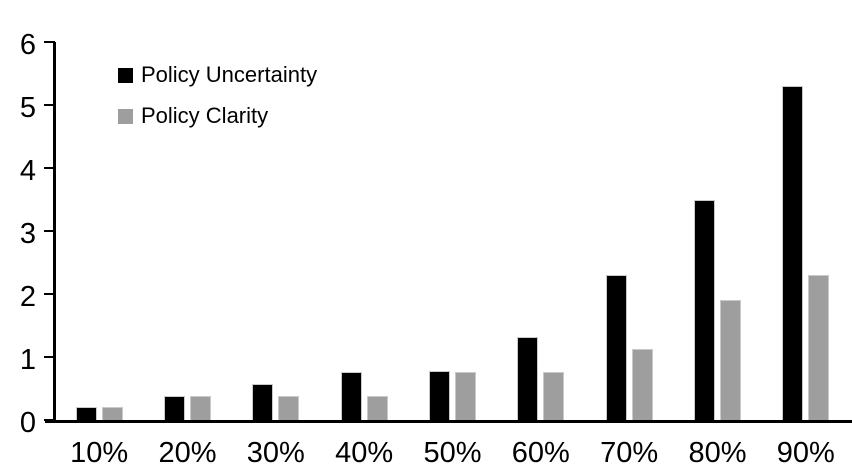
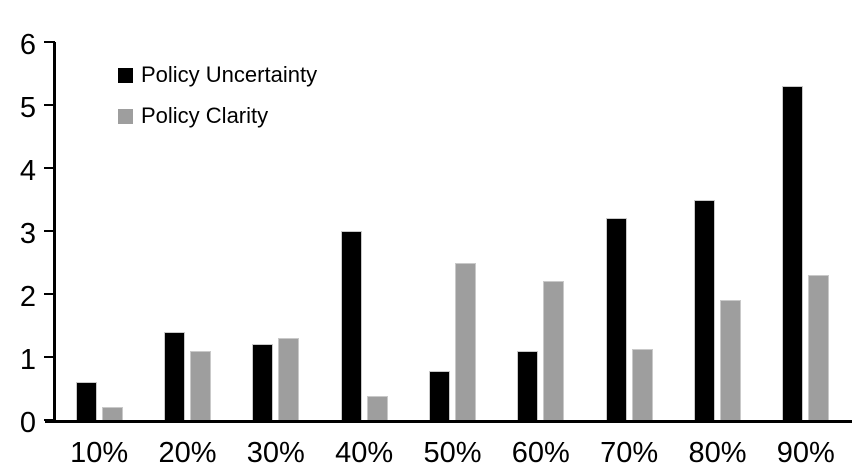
Policy Uncertainty/10%: 0.2 -> 0.6
Policy Uncertainty/20%: 0.4 -> 1.4
Policy Clarity/20%: 0.4 -> 1.1
Policy Uncertainty/30%: 0.6 -> 1.2
Policy Clarity/30%: 0.4 -> 1.3
Policy Uncertainty/40%: 0.8 -> 3.0
Policy Clarity/50%: 0.8 -> 2.5
Policy Uncertainty/60%: 1.3 -> 1.1
Policy Clarity/60%: 0.8 -> 2.2
Policy Uncertainty/70%: 2.3 -> 3.2
